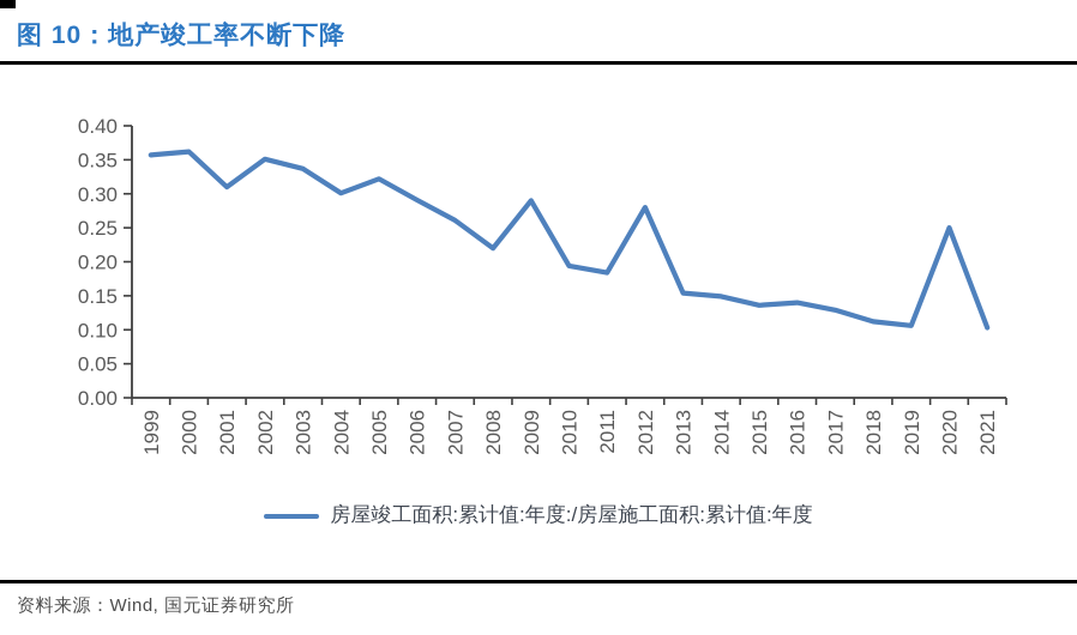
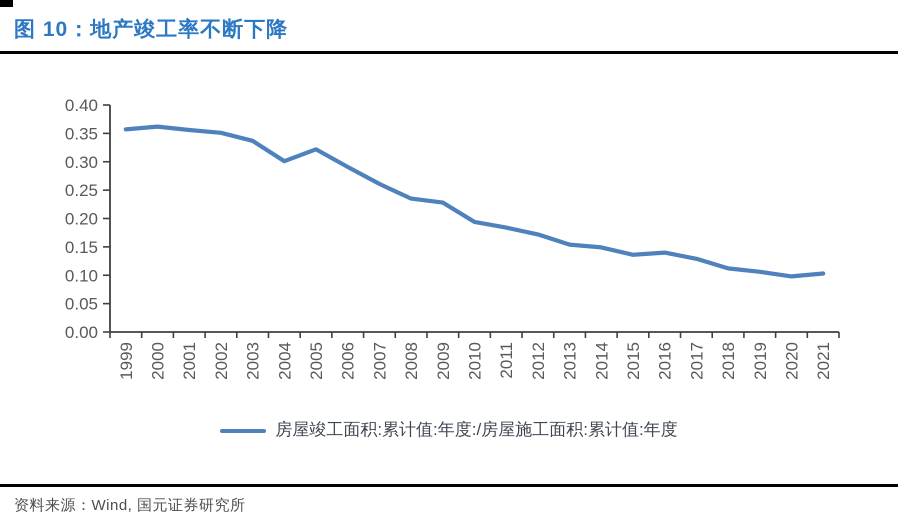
2001: 0.31 -> 0.36
2008: 0.22 -> 0.23
2009: 0.29 -> 0.23
2012: 0.28 -> 0.17
2020: 0.25 -> 0.10
